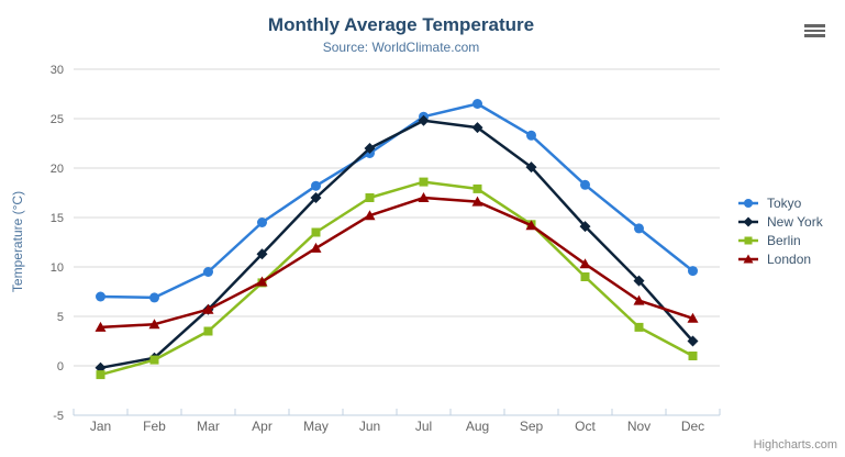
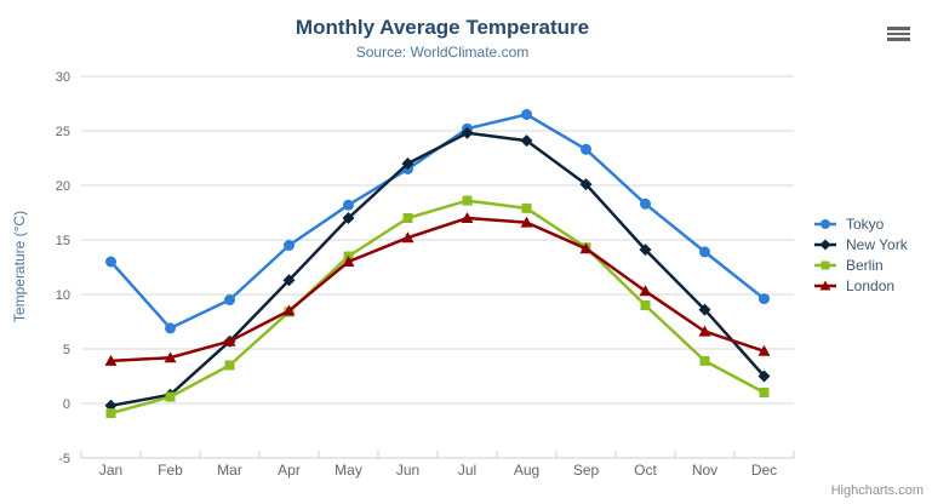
Tokyo/Jan: 7 -> 13
London/May: 12 -> 13
